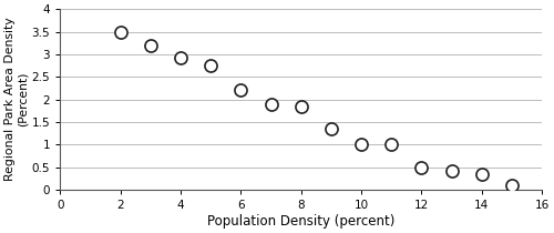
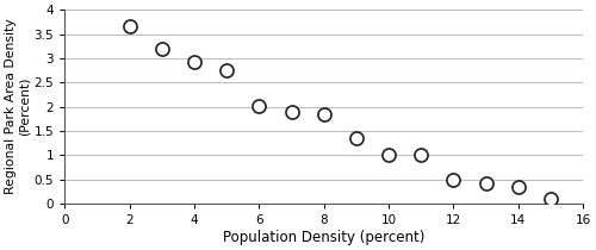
2: 3.50 -> 3.65
6: 2.20 -> 2.02
